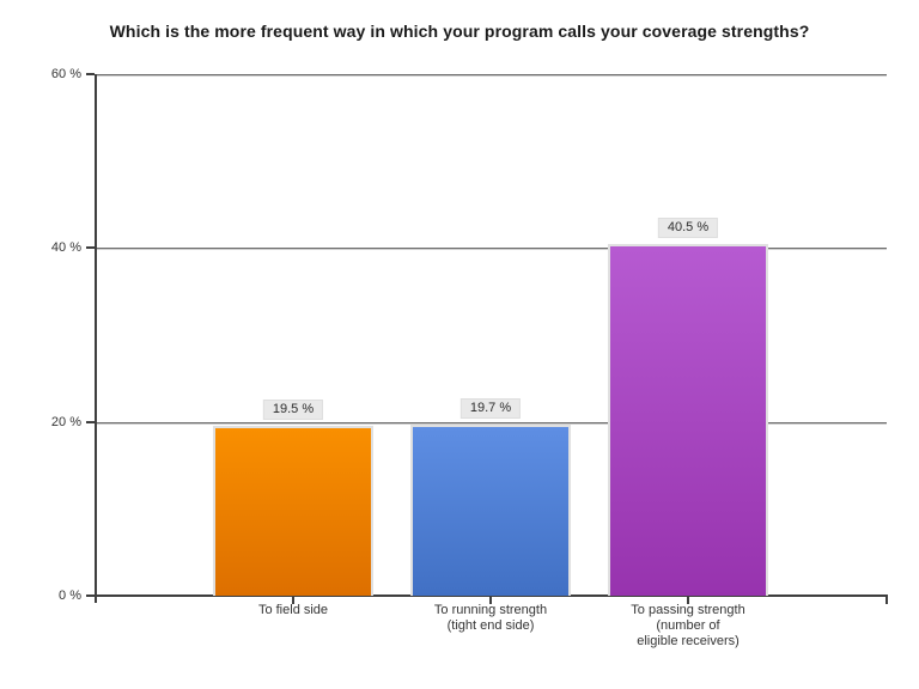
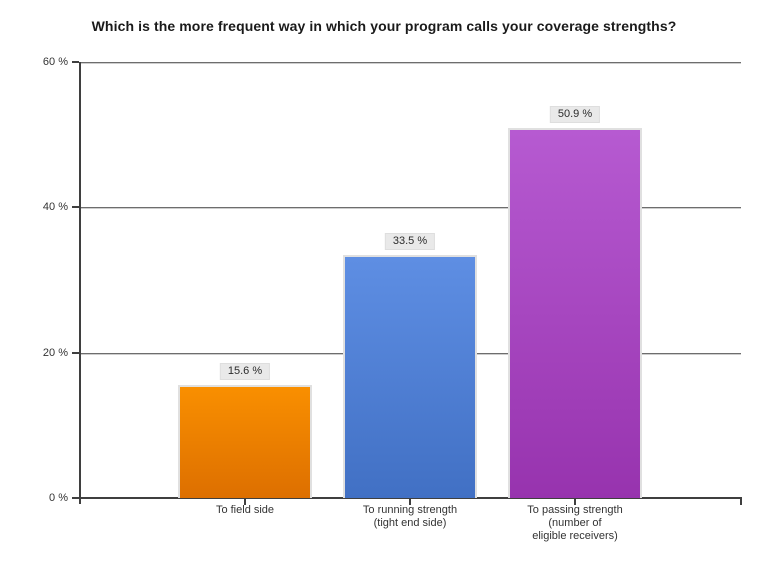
To field side: 19.5 -> 15.6
To running strength (tight end side): 19.7 -> 33.5
To passing strength (number of eligible receivers): 40.5 -> 50.9
